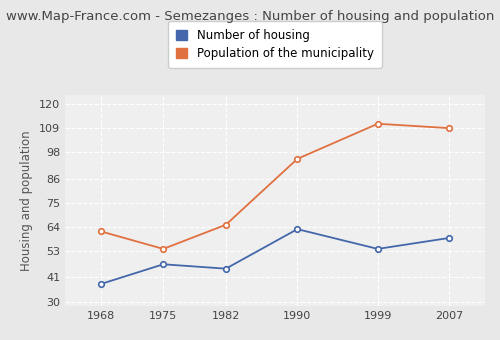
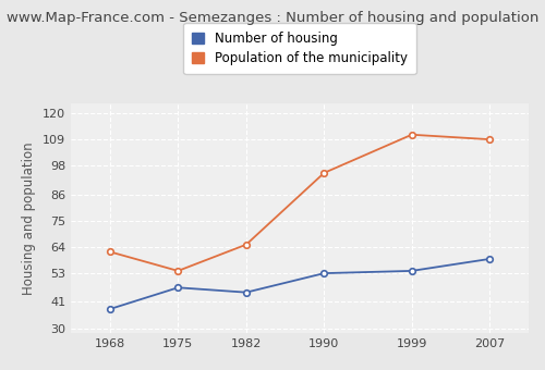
Number of housing/1990: 63 -> 53
